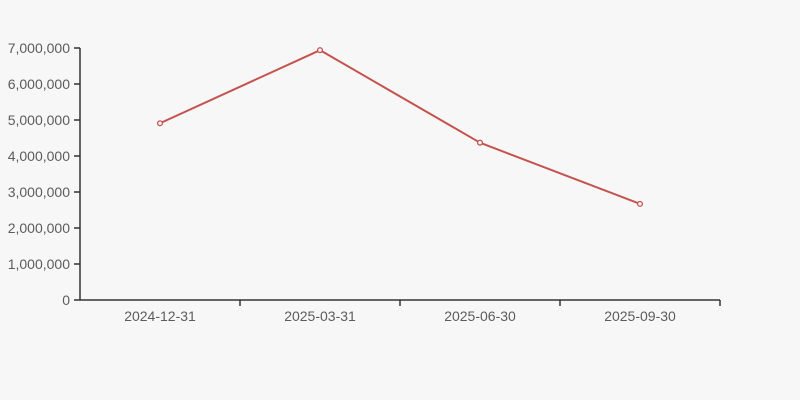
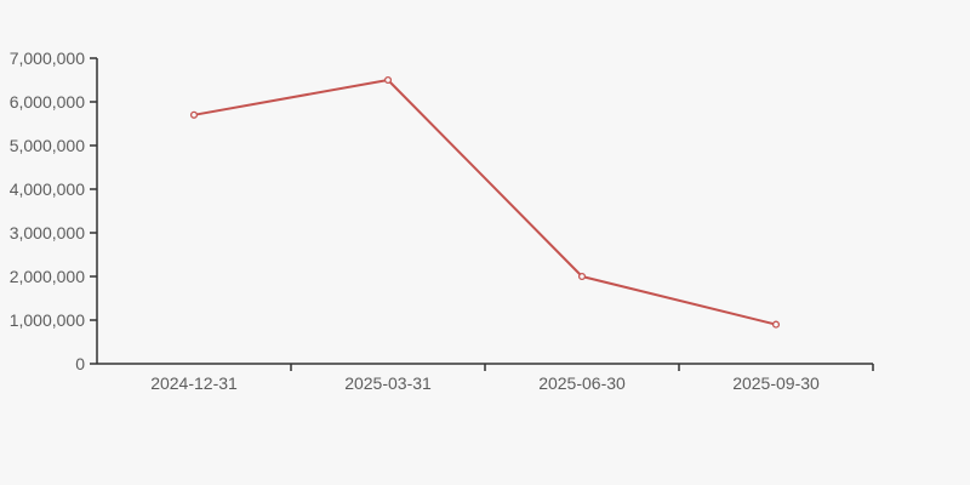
2024-12-31: 4900000 -> 5700000
2025-03-31: 6900000 -> 6500000
2025-06-30: 4400000 -> 2000000
2025-09-30: 2700000 -> 900000
